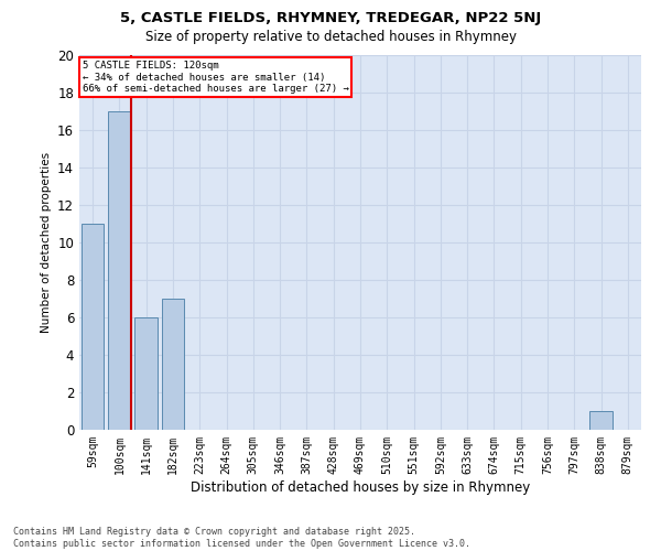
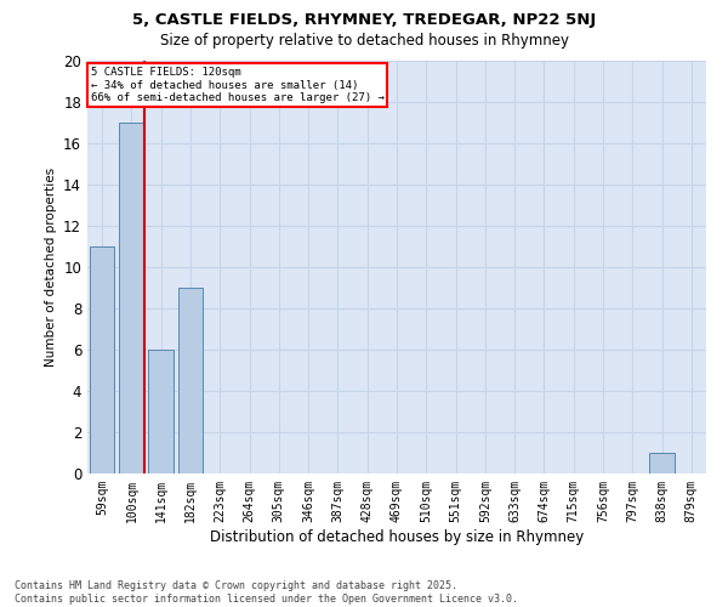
182sqm: 7 -> 9
